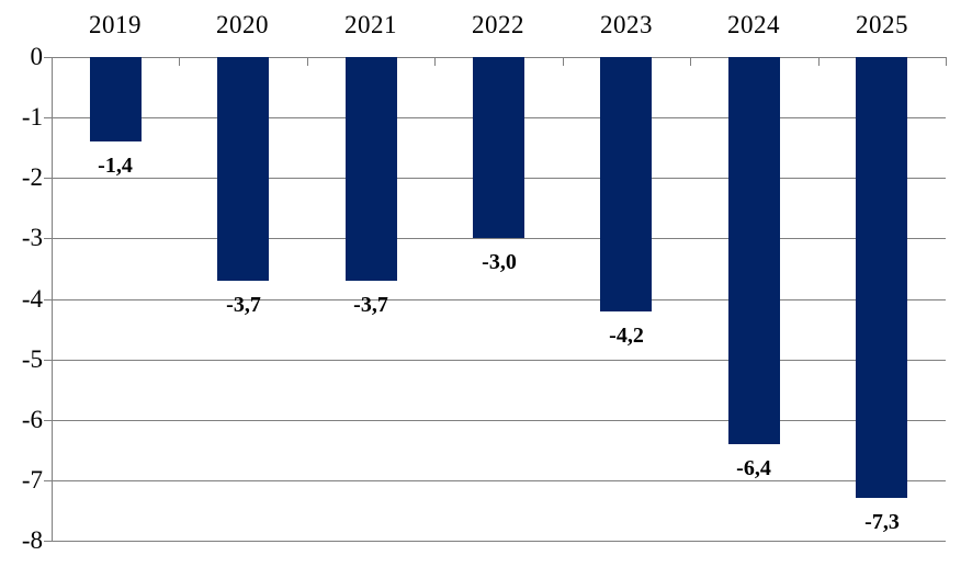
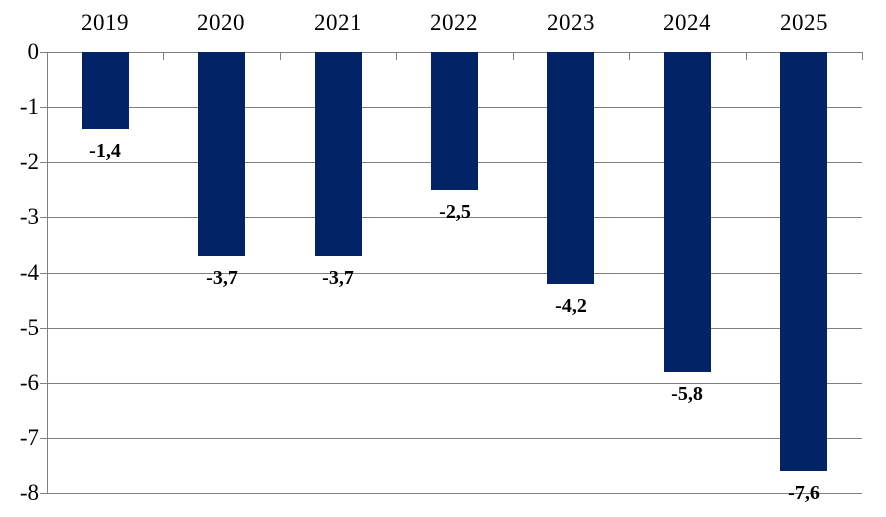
2022: -3,0 -> -2,5
2024: -6,4 -> -5,8
2025: -7,3 -> -7,6
